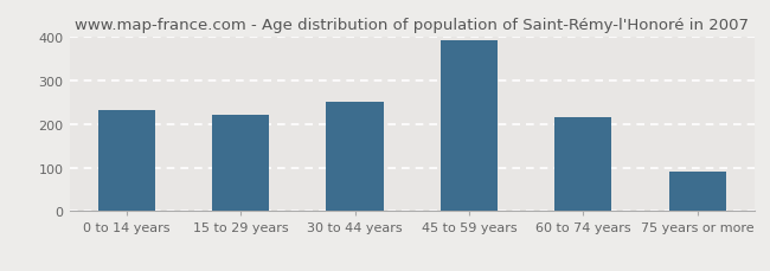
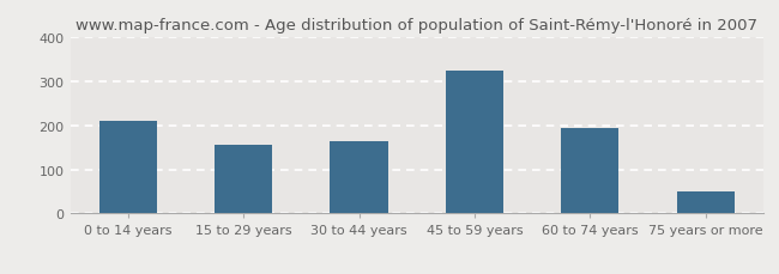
0 to 14 years: 232 -> 210
15 to 29 years: 222 -> 155
30 to 44 years: 250 -> 165
45 to 59 years: 392 -> 325
60 to 74 years: 215 -> 195
75 years or more: 90 -> 50
